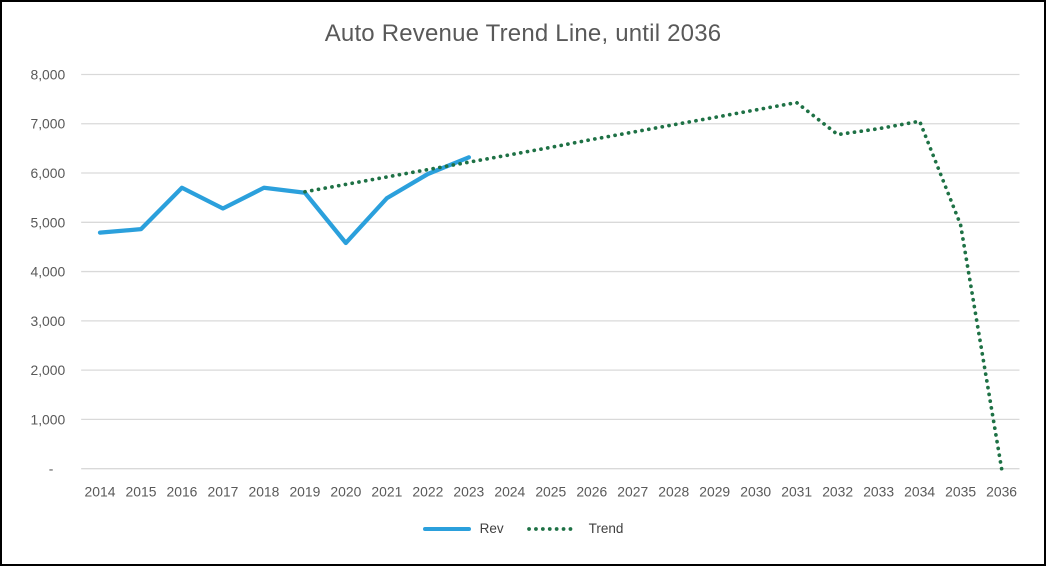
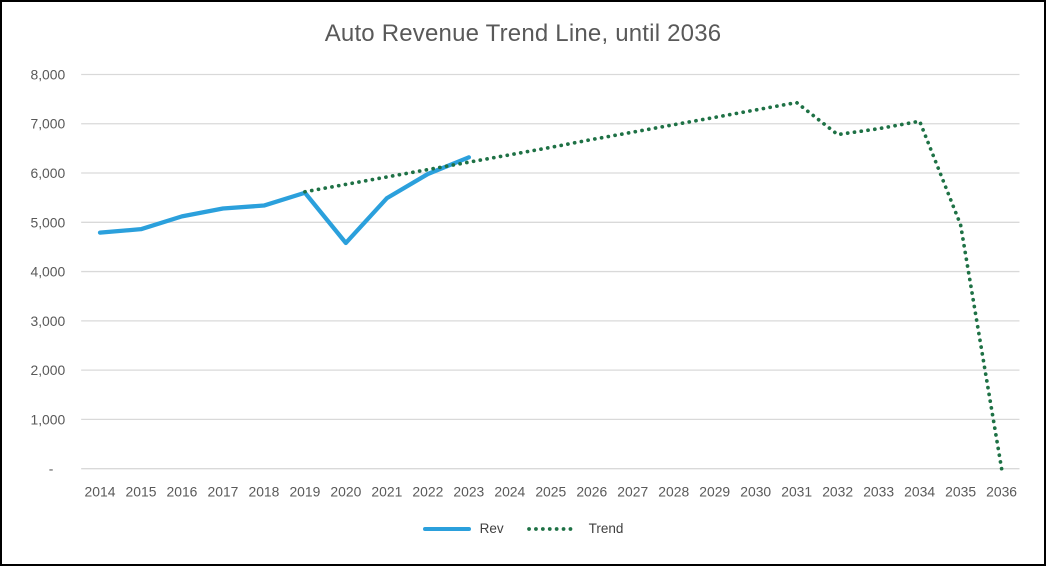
Rev/2016: 5700 -> 5100
Rev/2018: 5700 -> 5300
